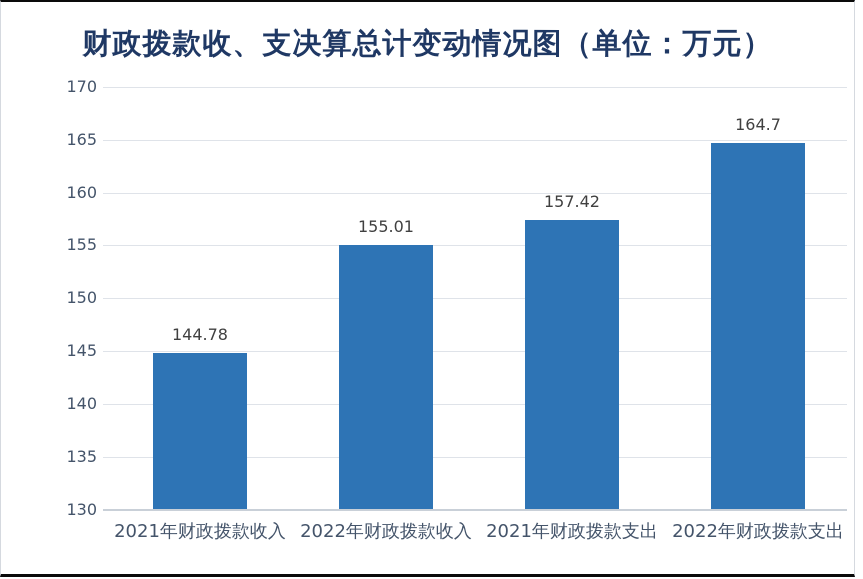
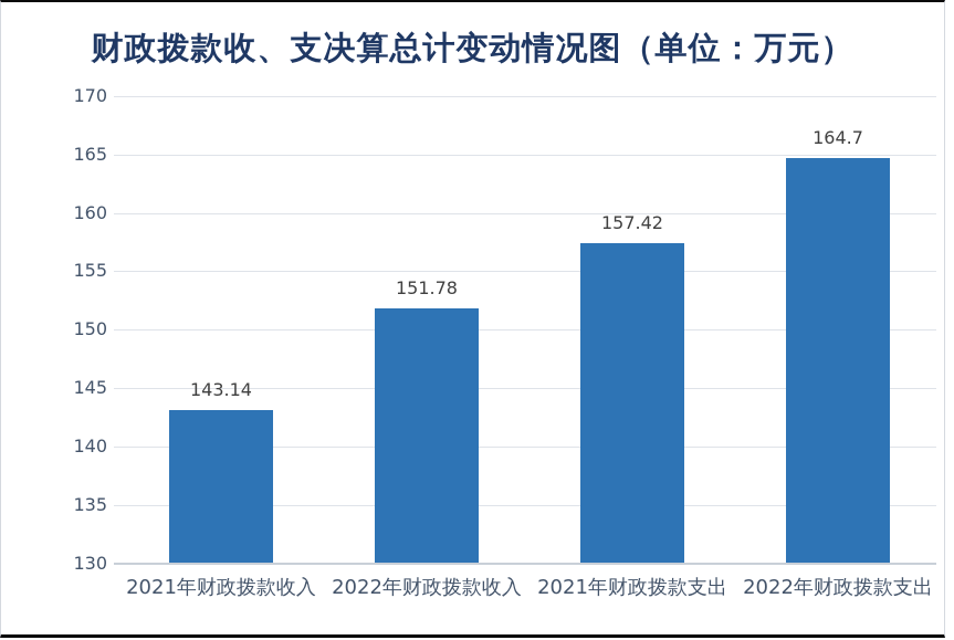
2021年财政拨款收入: 144.78 -> 143.14
2022年财政拨款收入: 155.01 -> 151.78
